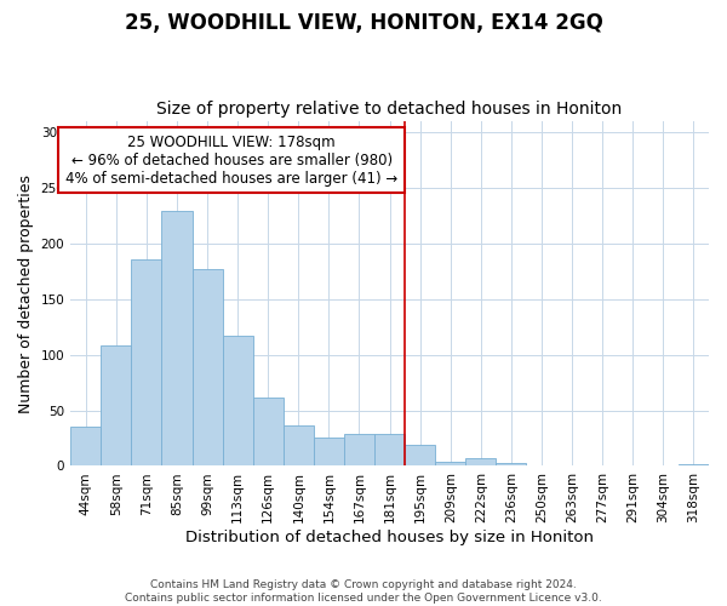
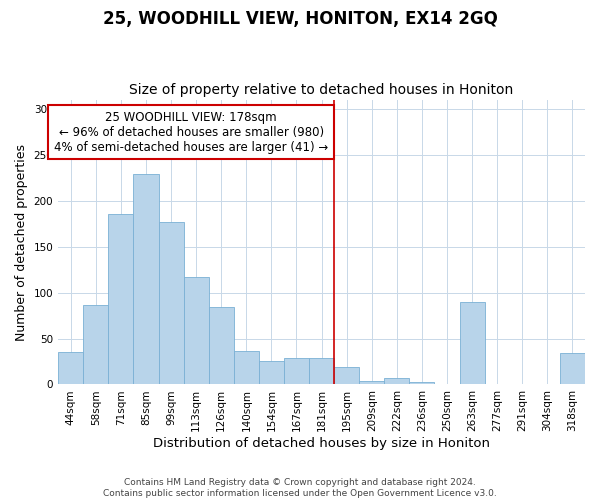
58sqm: 108 -> 86
126sqm: 61 -> 84
263sqm: 1 -> 90
318sqm: 2 -> 34
